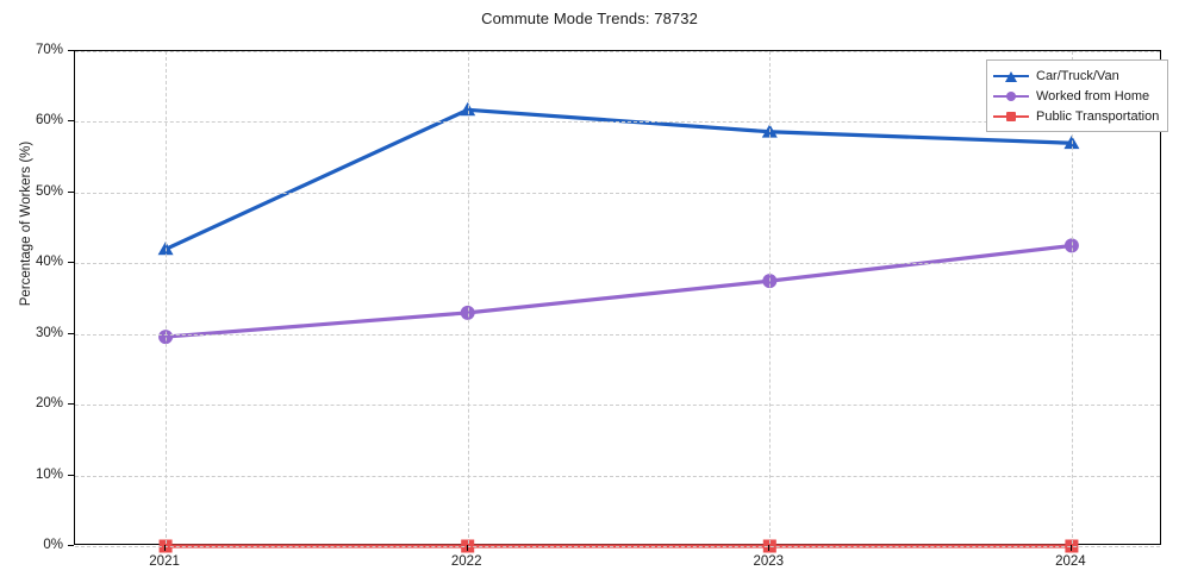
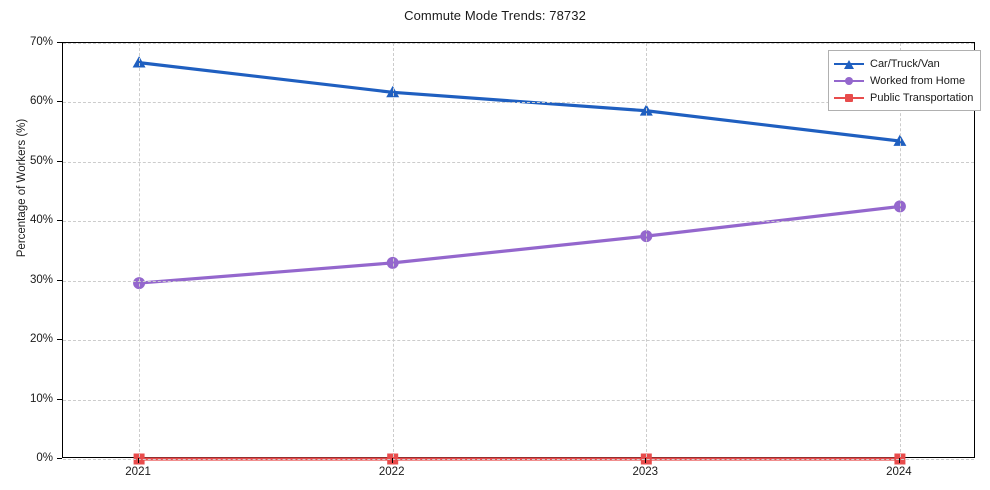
Car/Truck/Van/2021: 42% -> 67%
Car/Truck/Van/2024: 57% -> 54%
